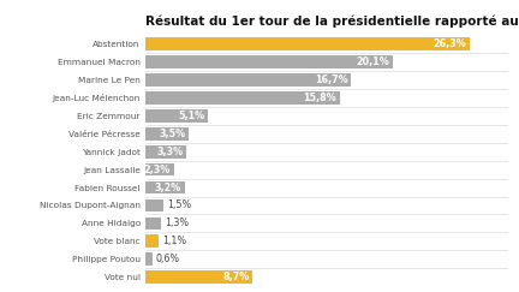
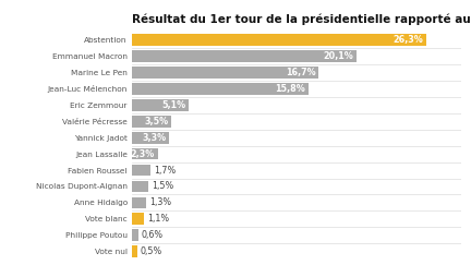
Fabien Roussel: 3,2% -> 1,7%
Vote nul: 8,7% -> 0,5%
